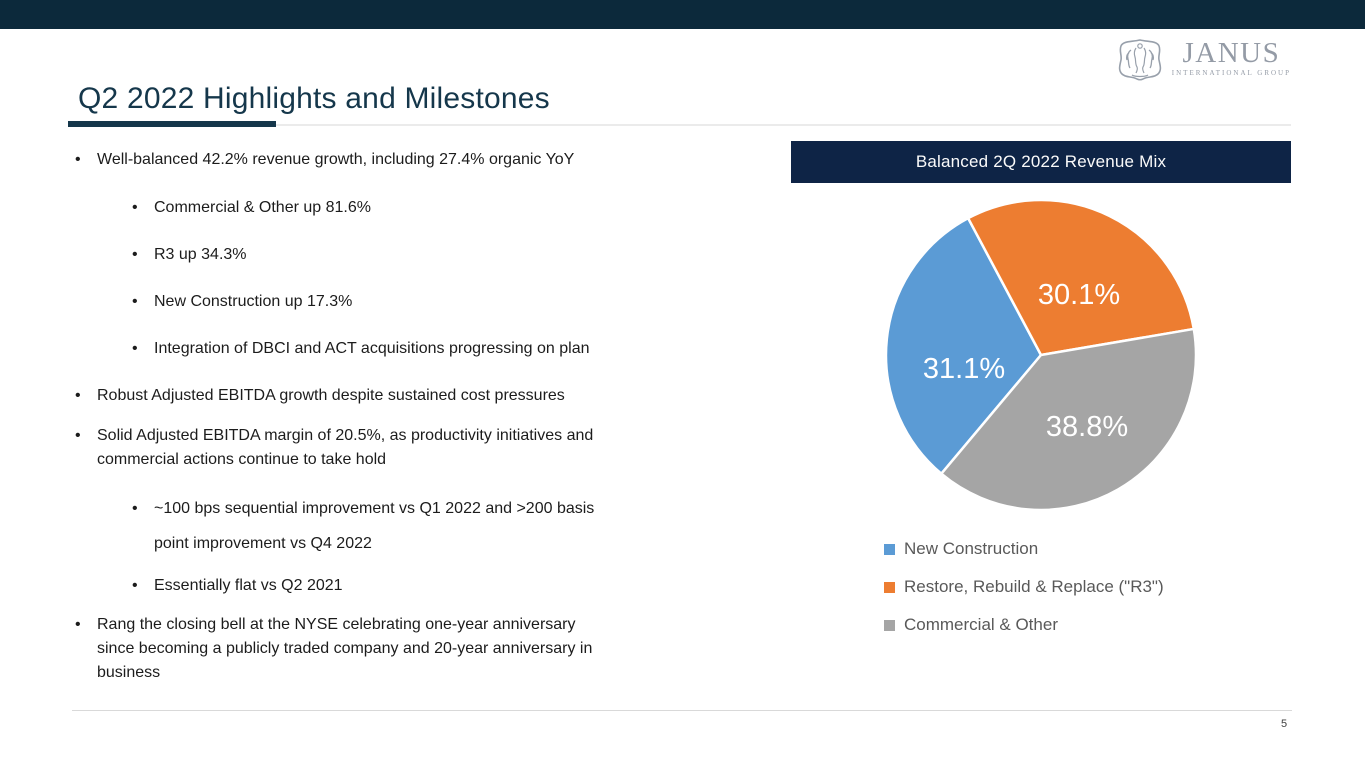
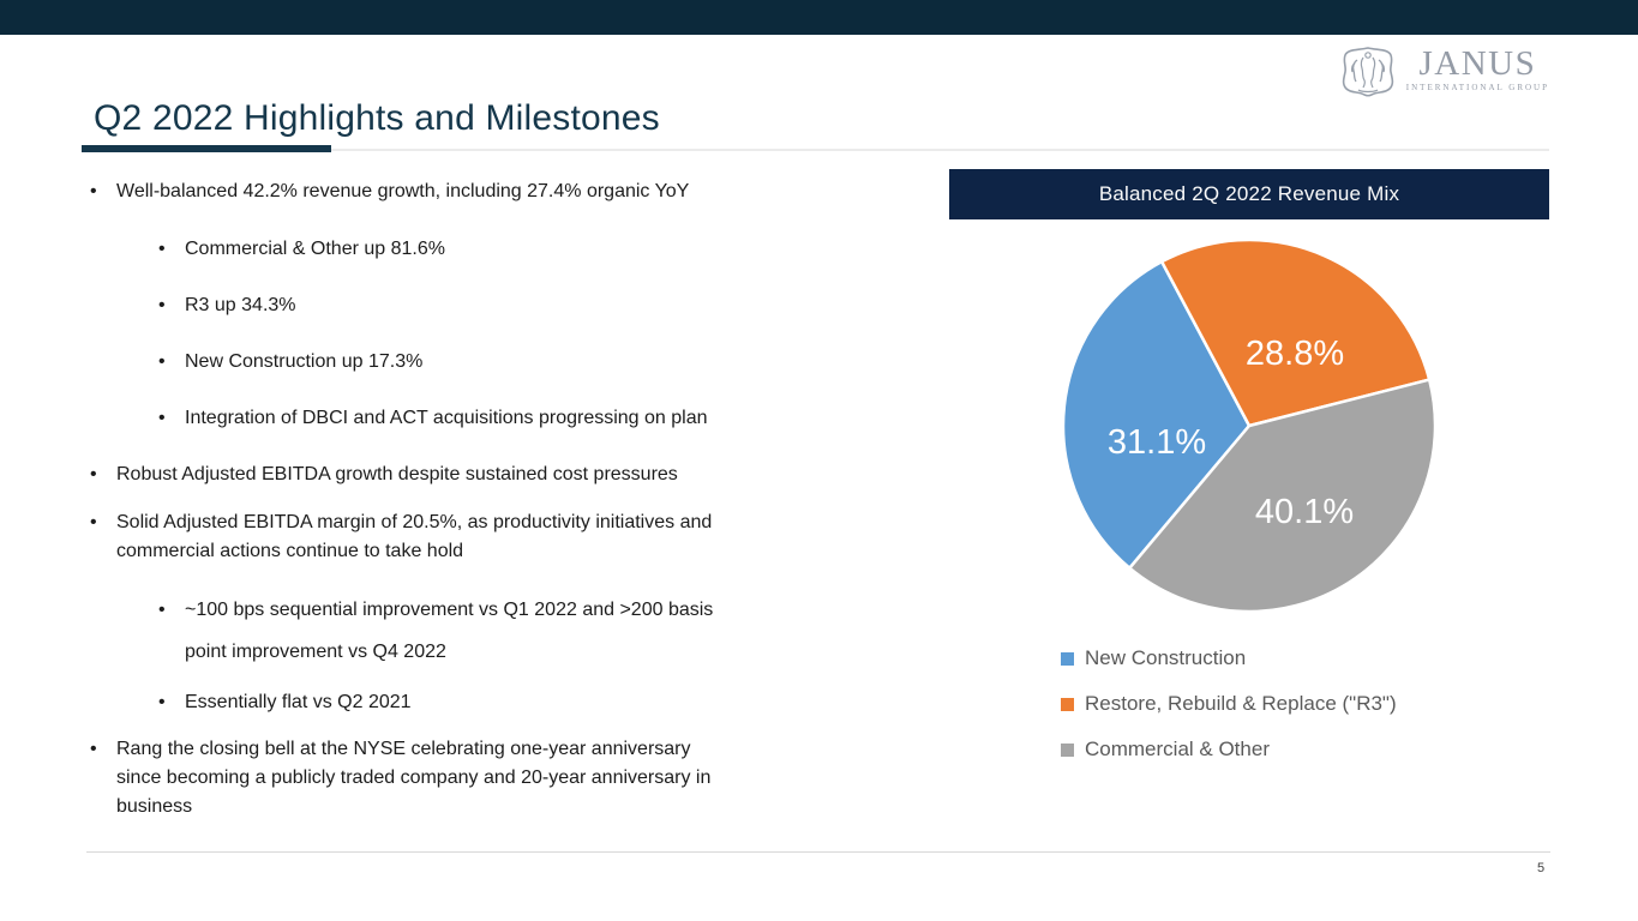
Restore, Rebuild & Replace ("R3"): 30.1% -> 28.8%
Commercial & Other: 38.8% -> 40.1%
